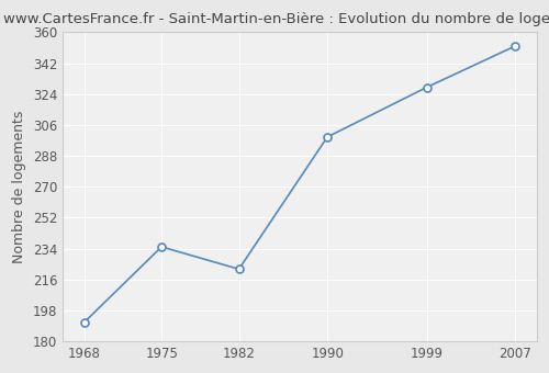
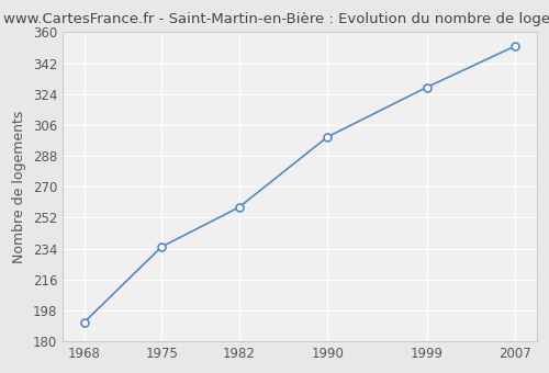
1982: 222 -> 258
